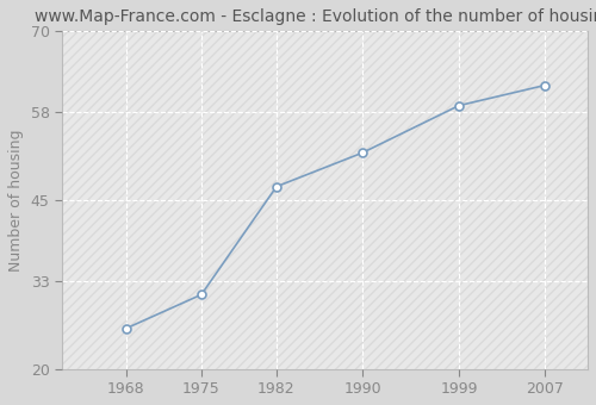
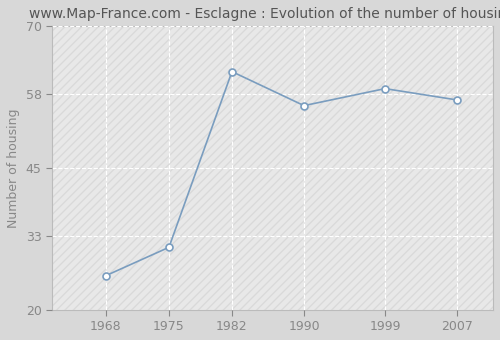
1982: 47 -> 62
1990: 52 -> 56
2007: 62 -> 57
